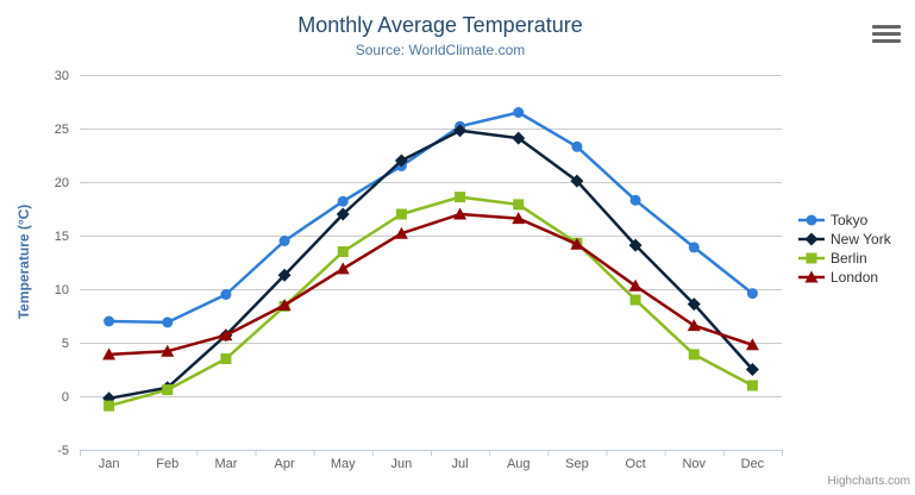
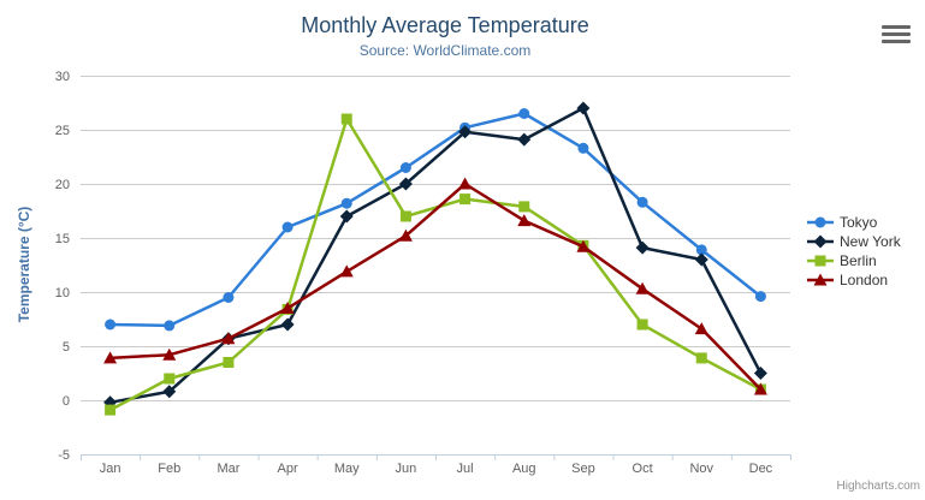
Berlin/Feb: 1 -> 2
Tokyo/Apr: 14 -> 16
New York/Apr: 11 -> 7
Berlin/May: 14 -> 26
New York/Jun: 22 -> 20
London/Jul: 17 -> 20
New York/Sep: 20 -> 27
Berlin/Oct: 9 -> 7
New York/Nov: 9 -> 13
London/Dec: 5 -> 1
